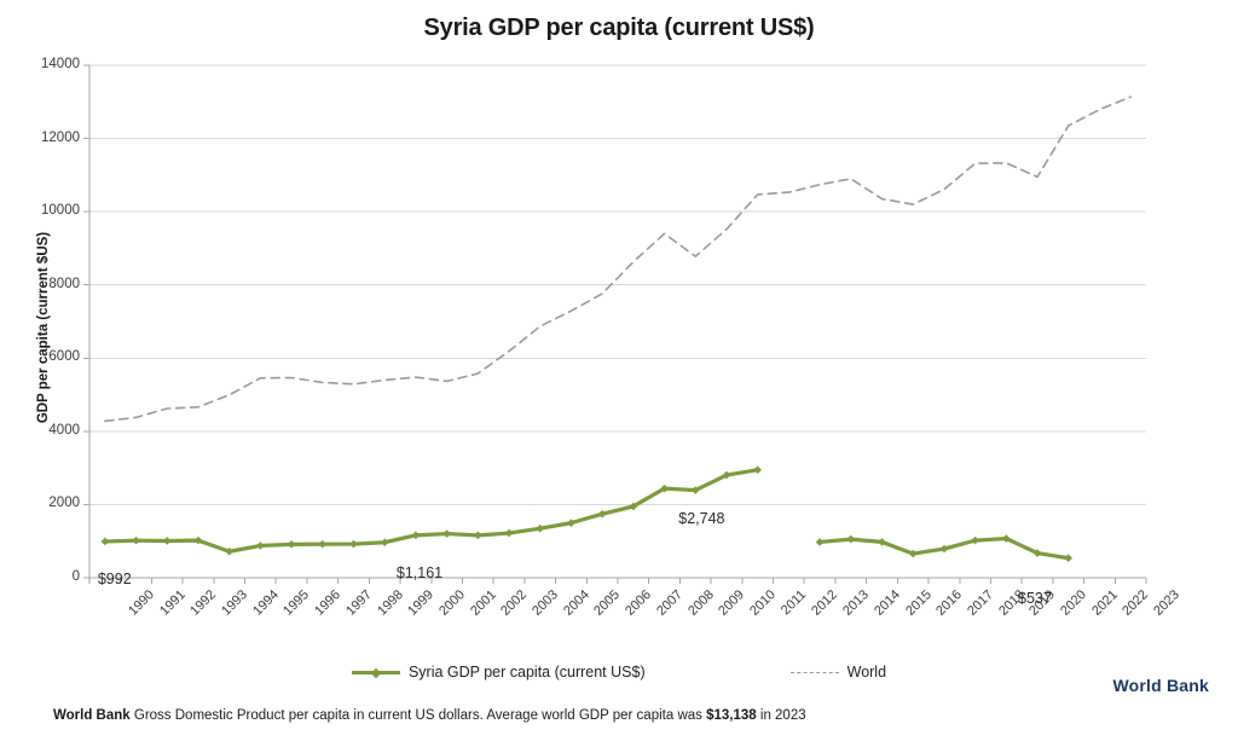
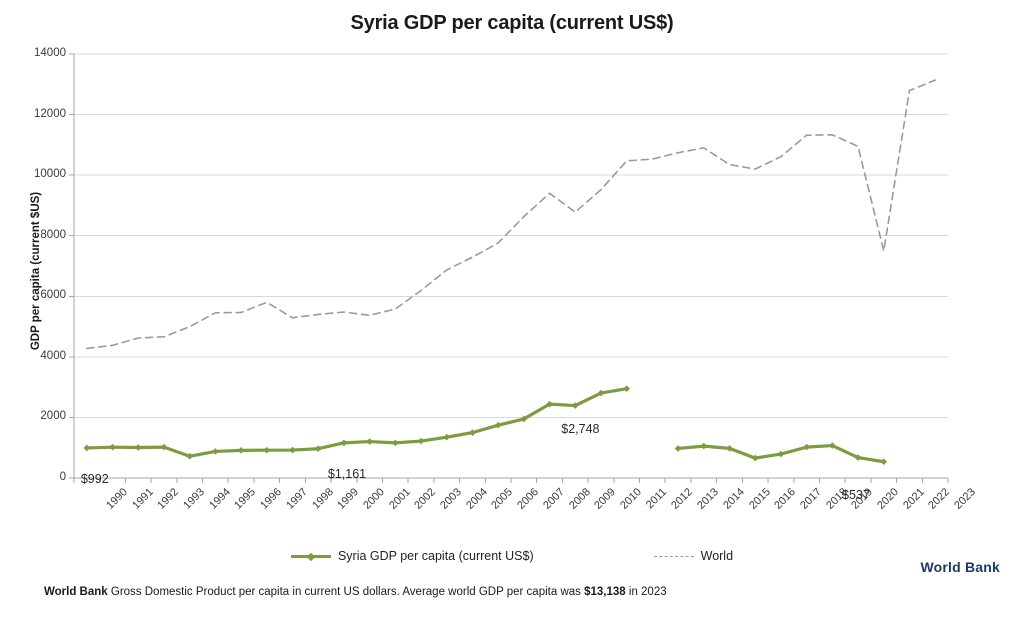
World/1997: 5300 -> 5800
World/2021: 12400 -> 7500
